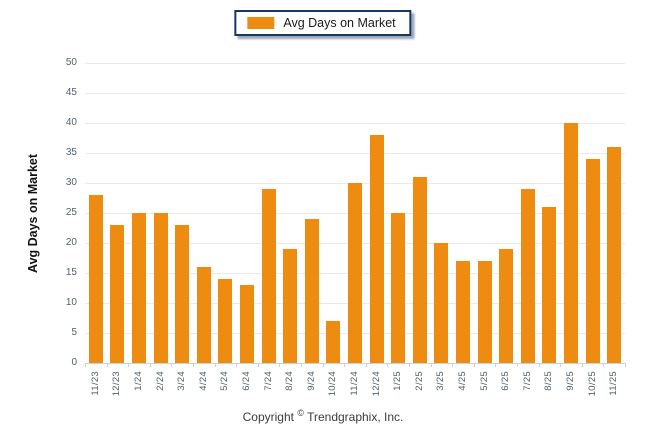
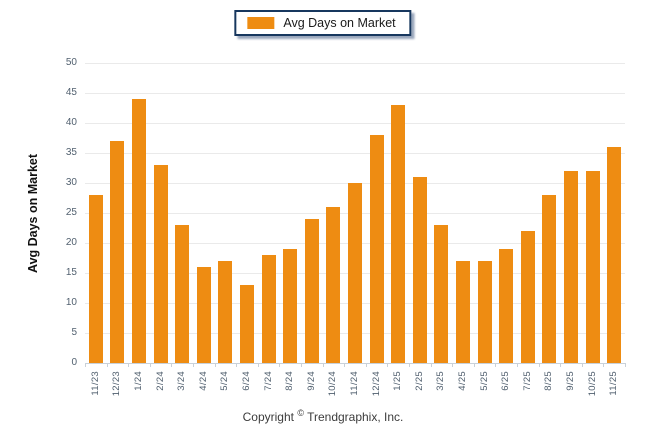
12/23: 23 -> 37
1/24: 25 -> 44
2/24: 25 -> 33
5/24: 14 -> 17
7/24: 29 -> 18
10/24: 7 -> 26
1/25: 25 -> 43
3/25: 20 -> 23
7/25: 29 -> 22
8/25: 26 -> 28
9/25: 40 -> 32
10/25: 34 -> 32
